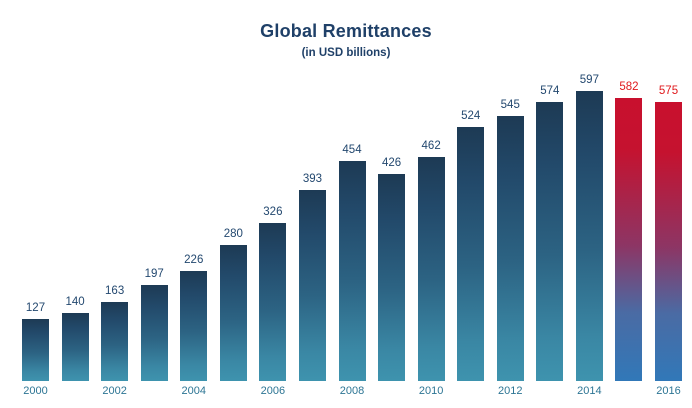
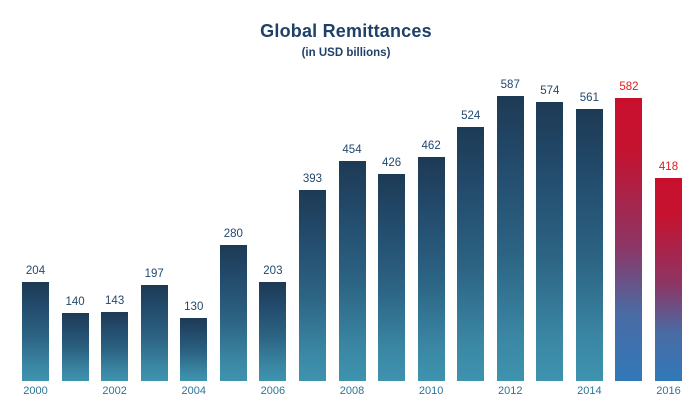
2000: 127 -> 204
2002: 163 -> 143
2004: 226 -> 130
2006: 326 -> 203
2012: 545 -> 587
2014: 597 -> 561
2016: 575 -> 418
